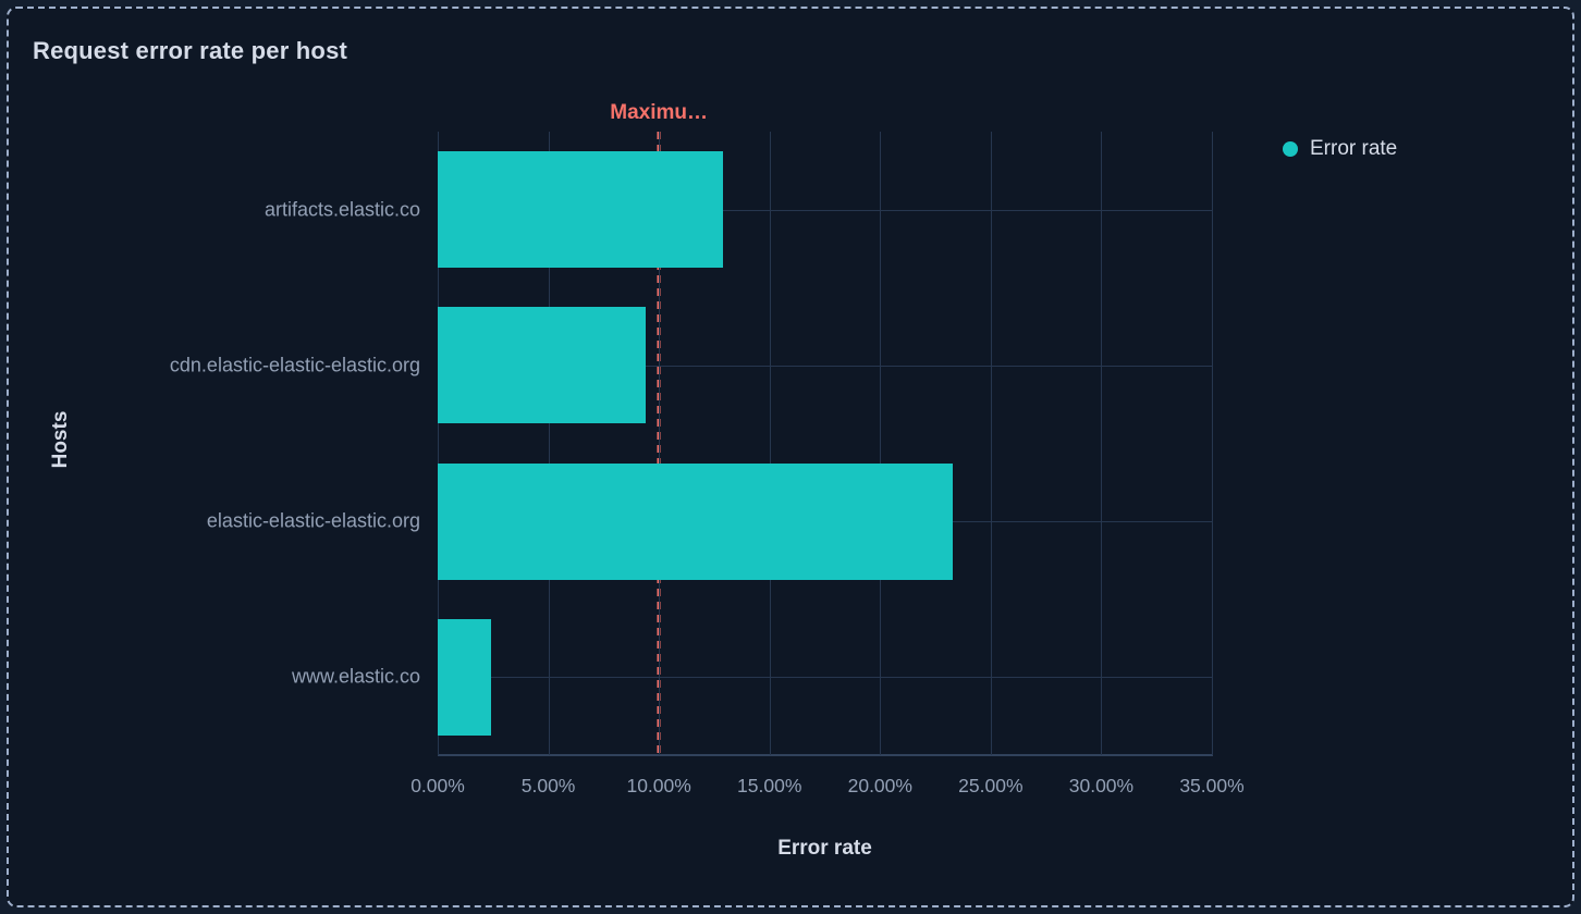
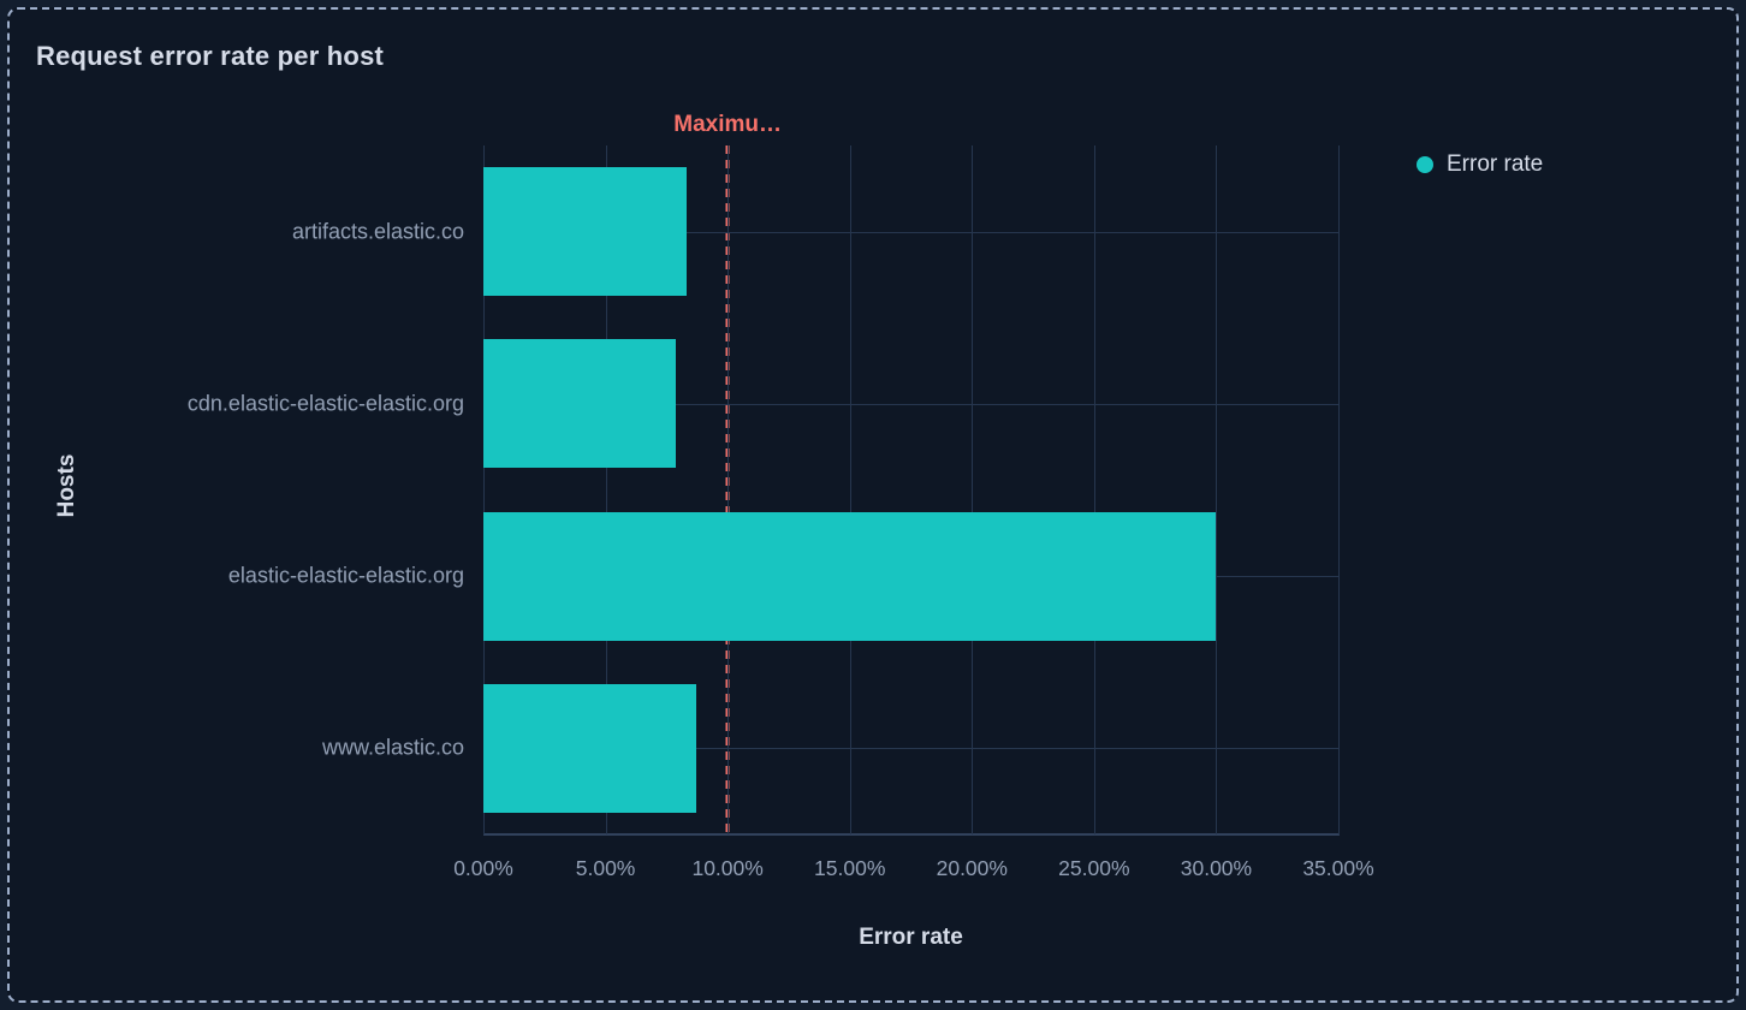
artifacts.elastic.co: 12.9% -> 8.3%
cdn.elastic-elastic-elastic.org: 9.4% -> 7.9%
elastic-elastic-elastic.org: 23.3% -> 30.0%
www.elastic.co: 2.4% -> 8.7%
